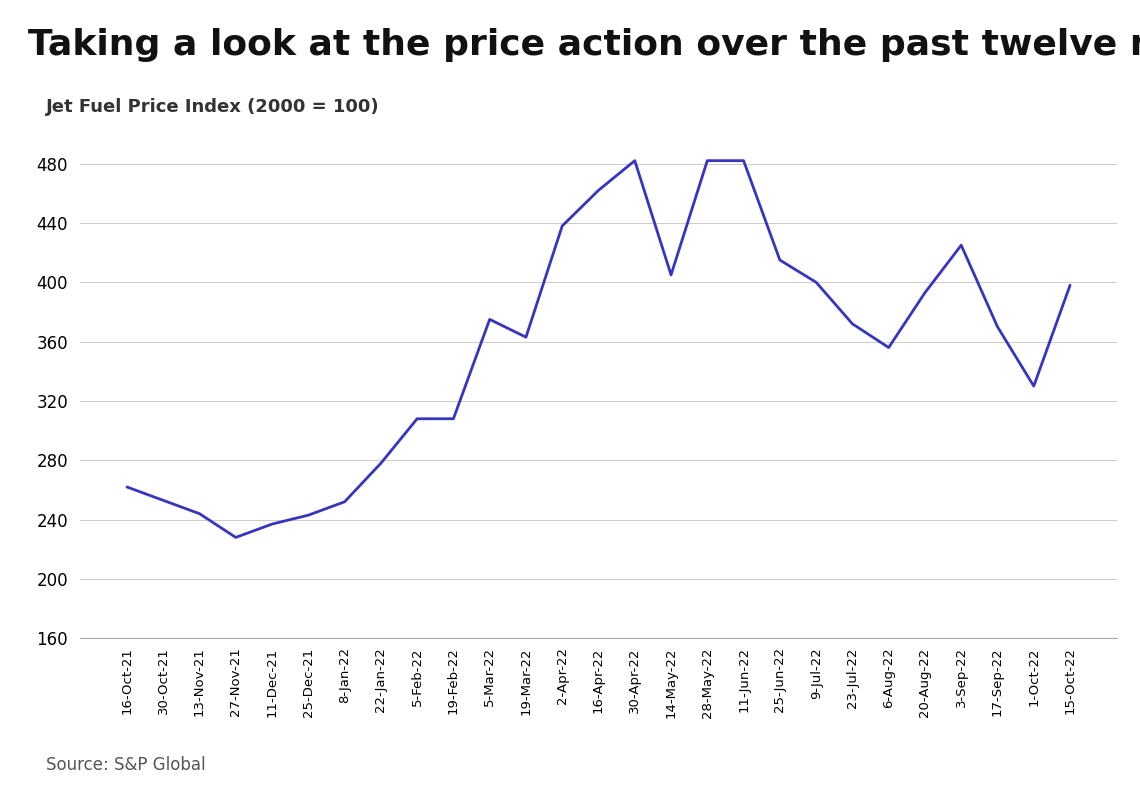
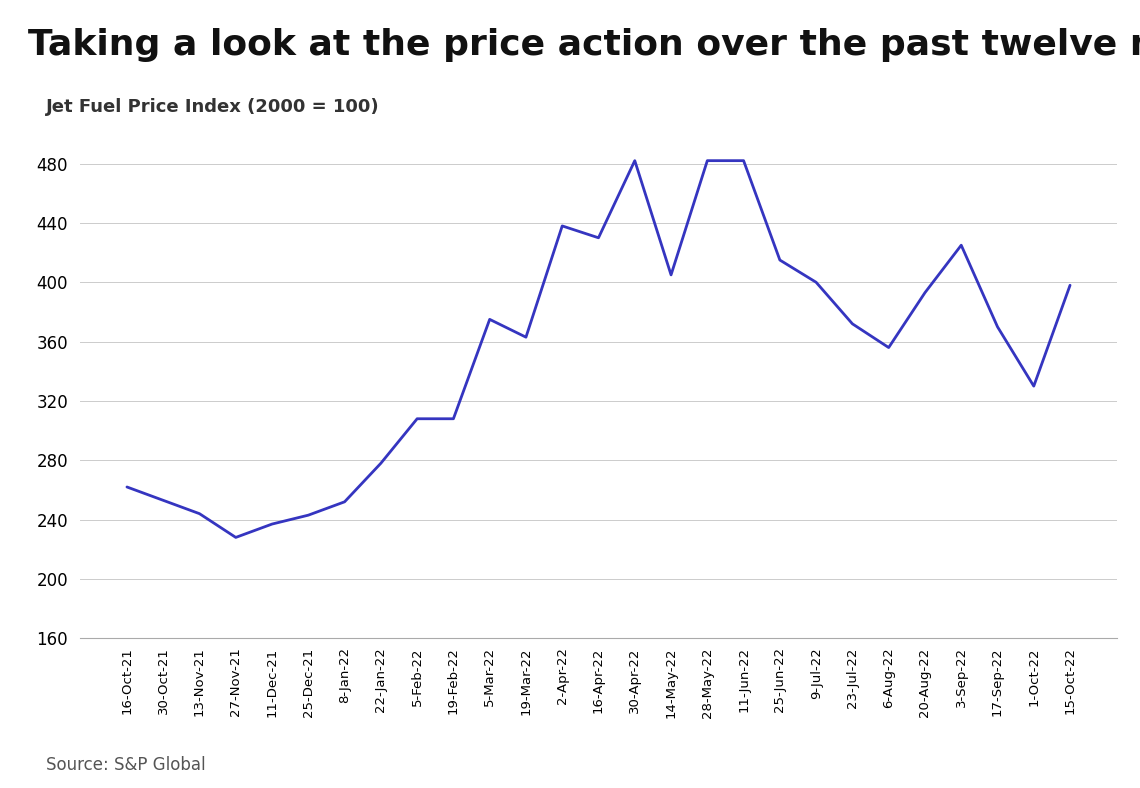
16-Apr-22: 462 -> 430
